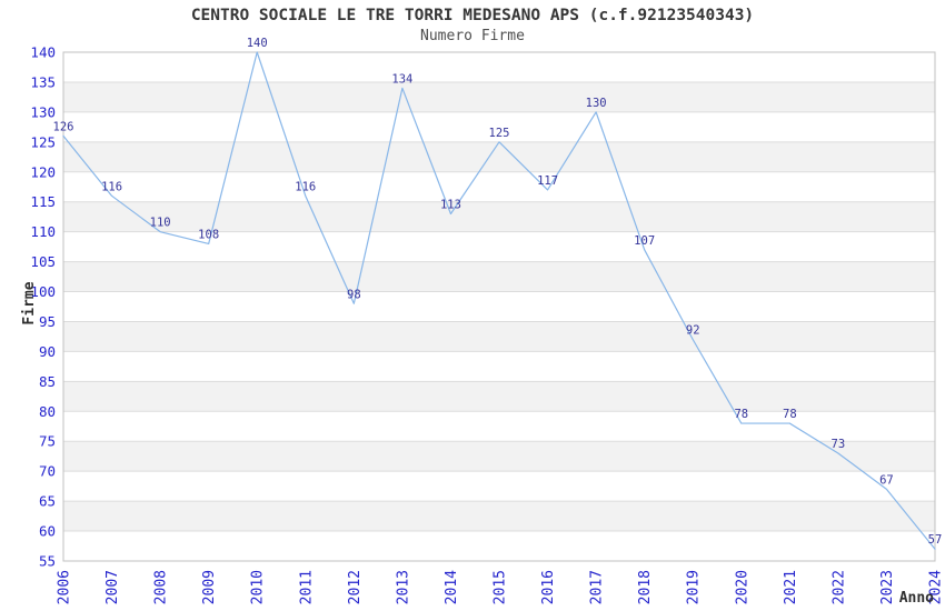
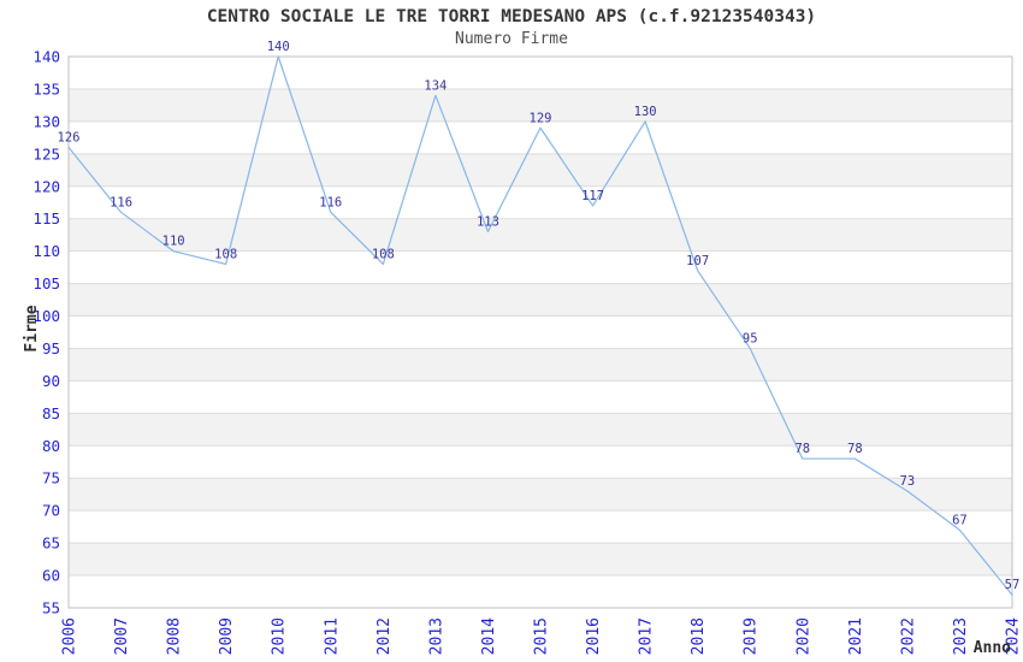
2012: 98 -> 108
2015: 125 -> 129
2019: 92 -> 95
